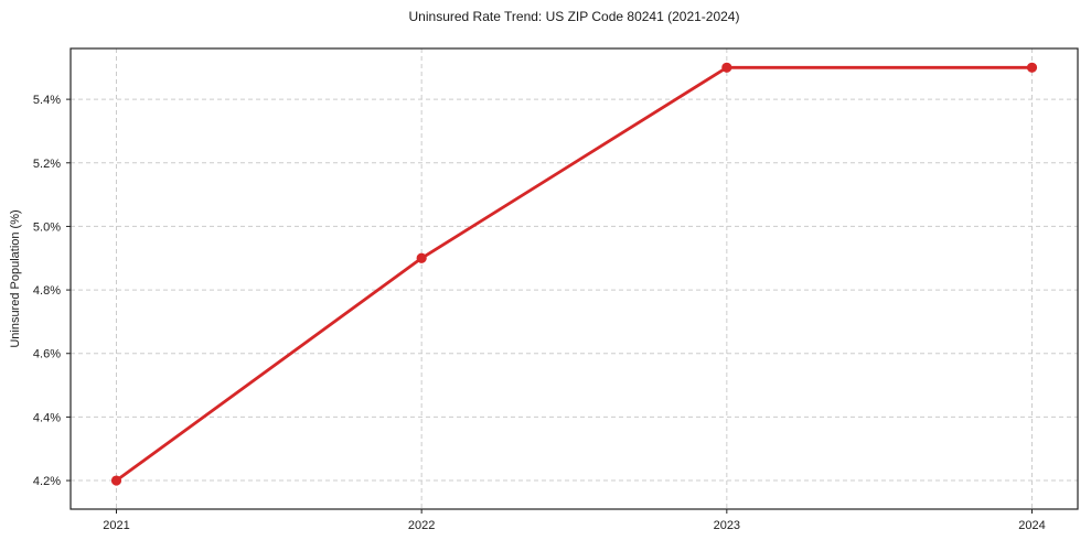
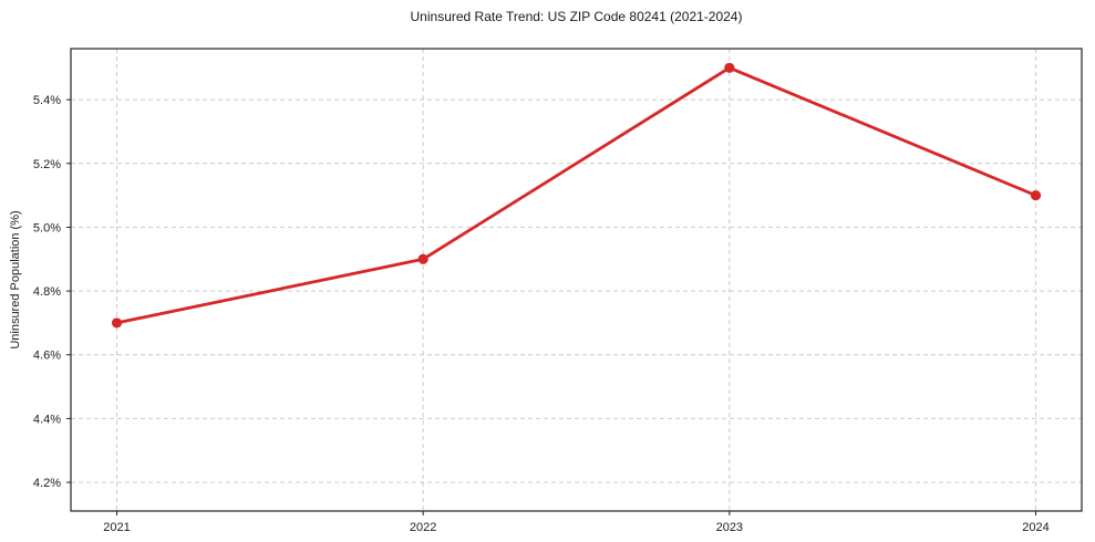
2021: 4.2% -> 4.7%
2024: 5.5% -> 5.1%
